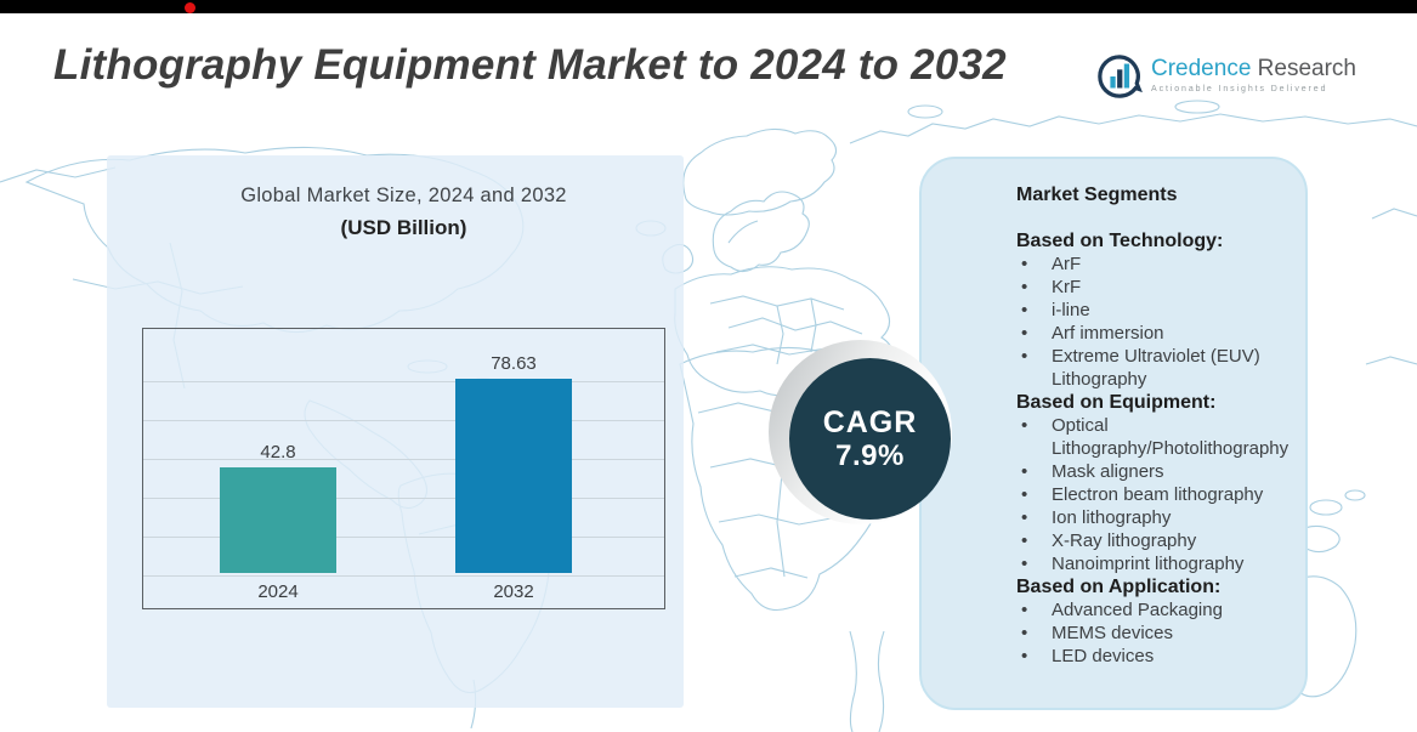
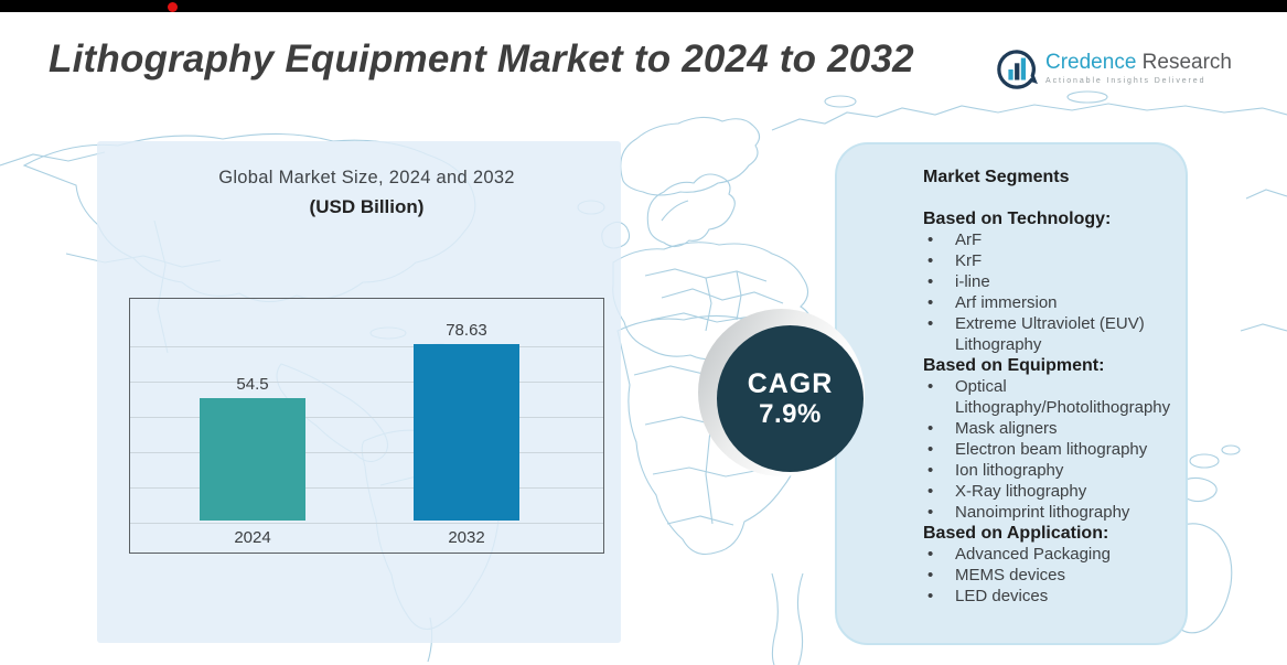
2024: 42.8 -> 54.5
